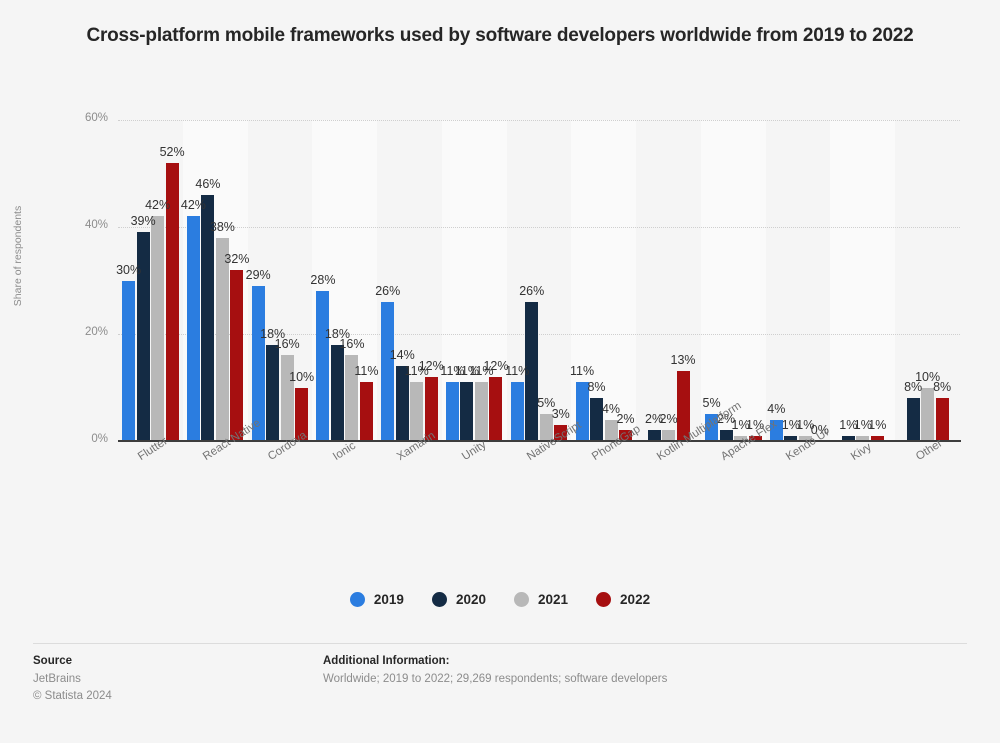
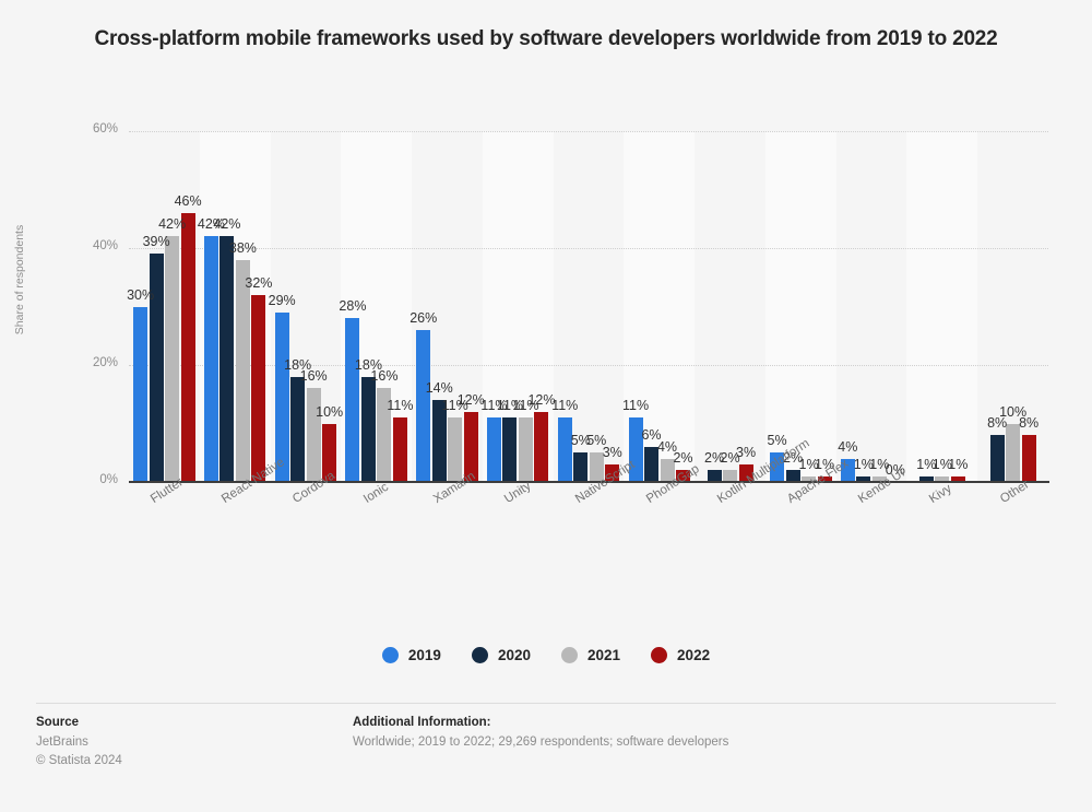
2022/Flutter: 52% -> 46%
2020/React Native: 46% -> 42%
2020/NativeScript: 26% -> 5%
2020/PhoneGap: 8% -> 6%
2022/Kotlin Multiplatform: 13% -> 3%
